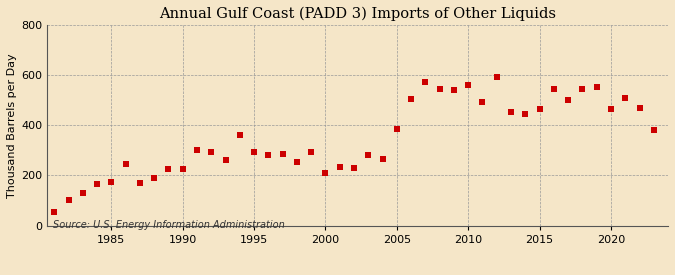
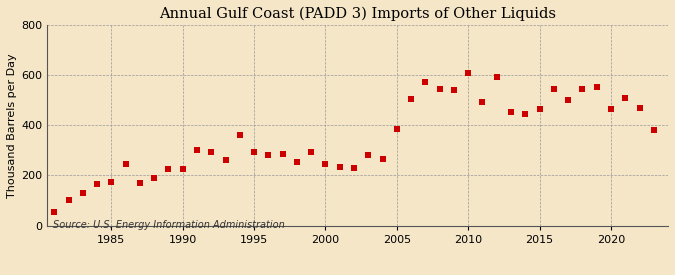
2000: 210 -> 245
2010: 560 -> 610
